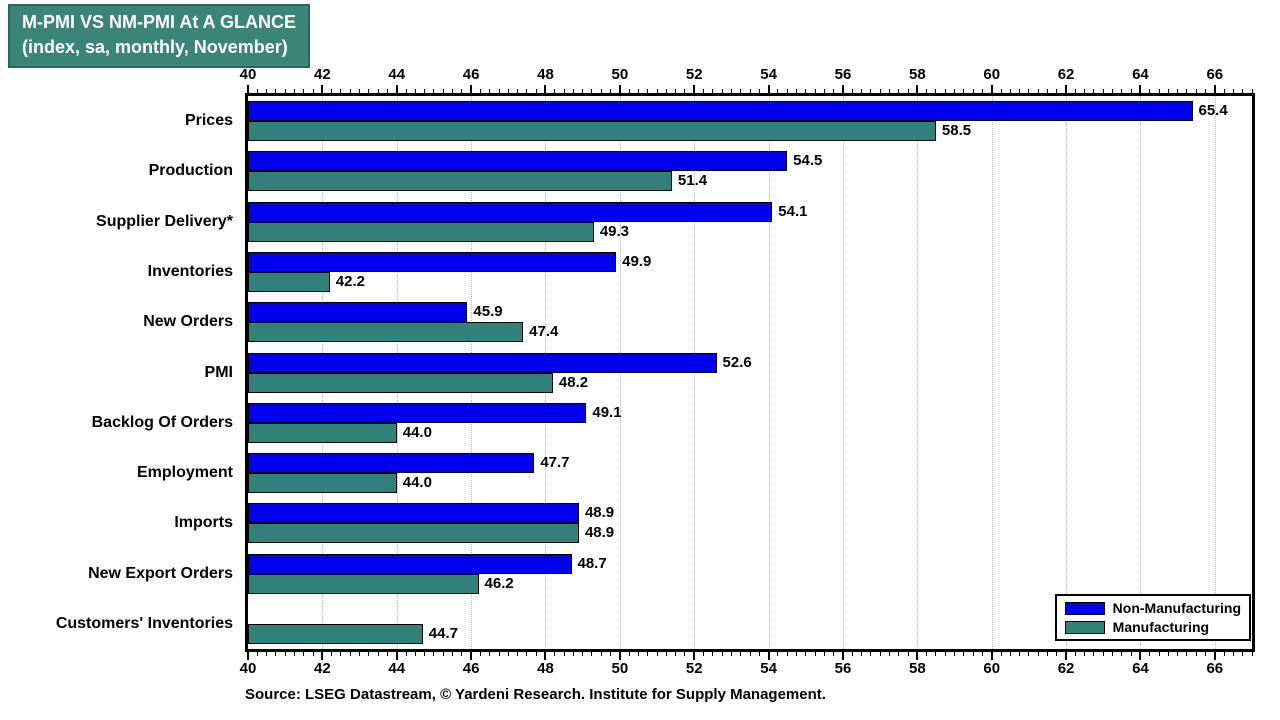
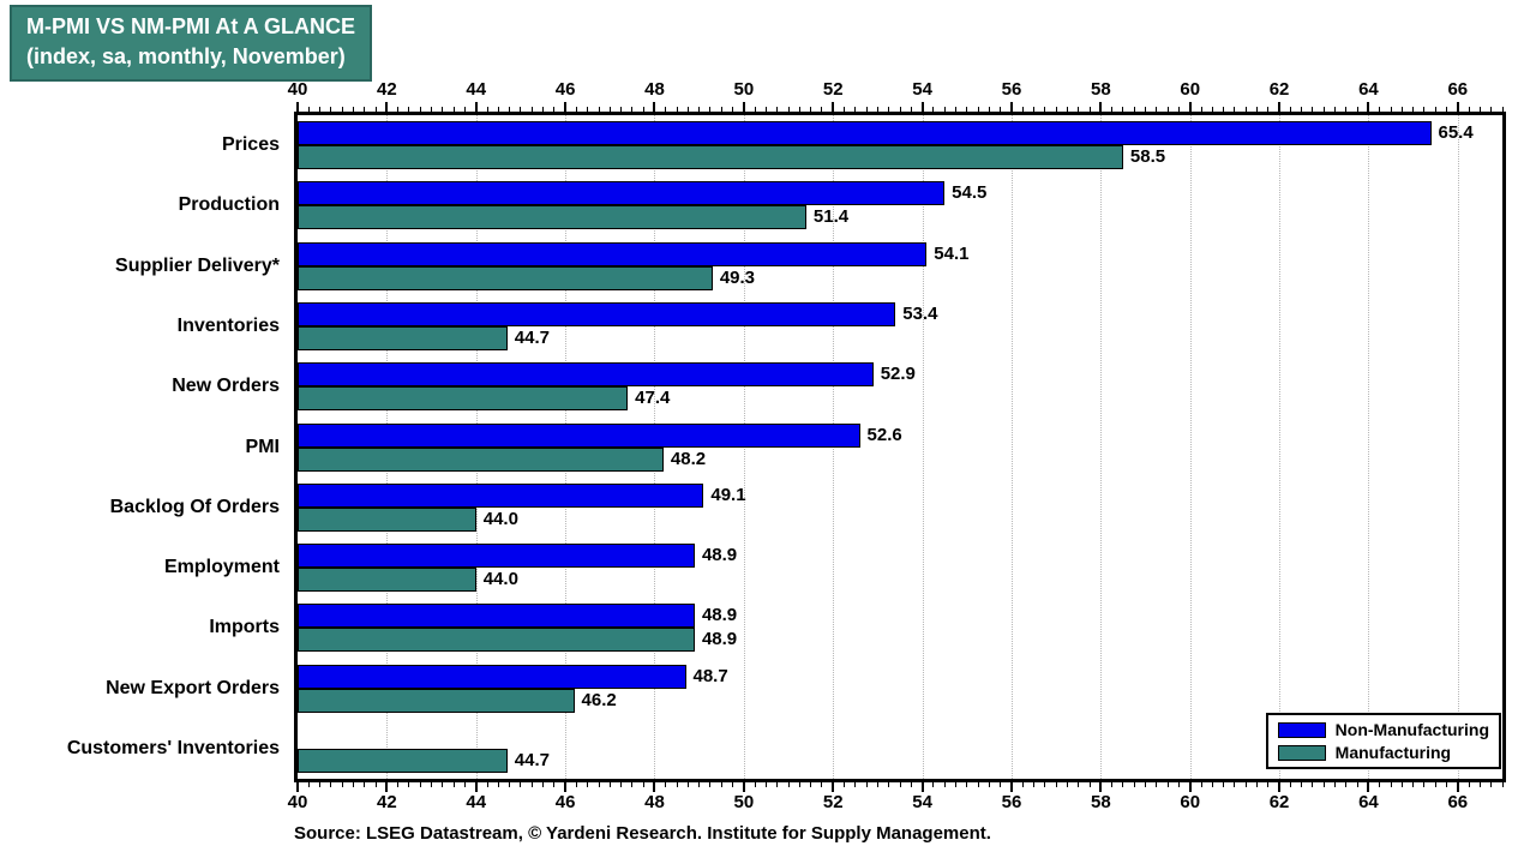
Non-Manufacturing/Inventories: 49.9 -> 53.4
Manufacturing/Inventories: 42.2 -> 44.7
Non-Manufacturing/New Orders: 45.9 -> 52.9
Non-Manufacturing/Employment: 47.7 -> 48.9
